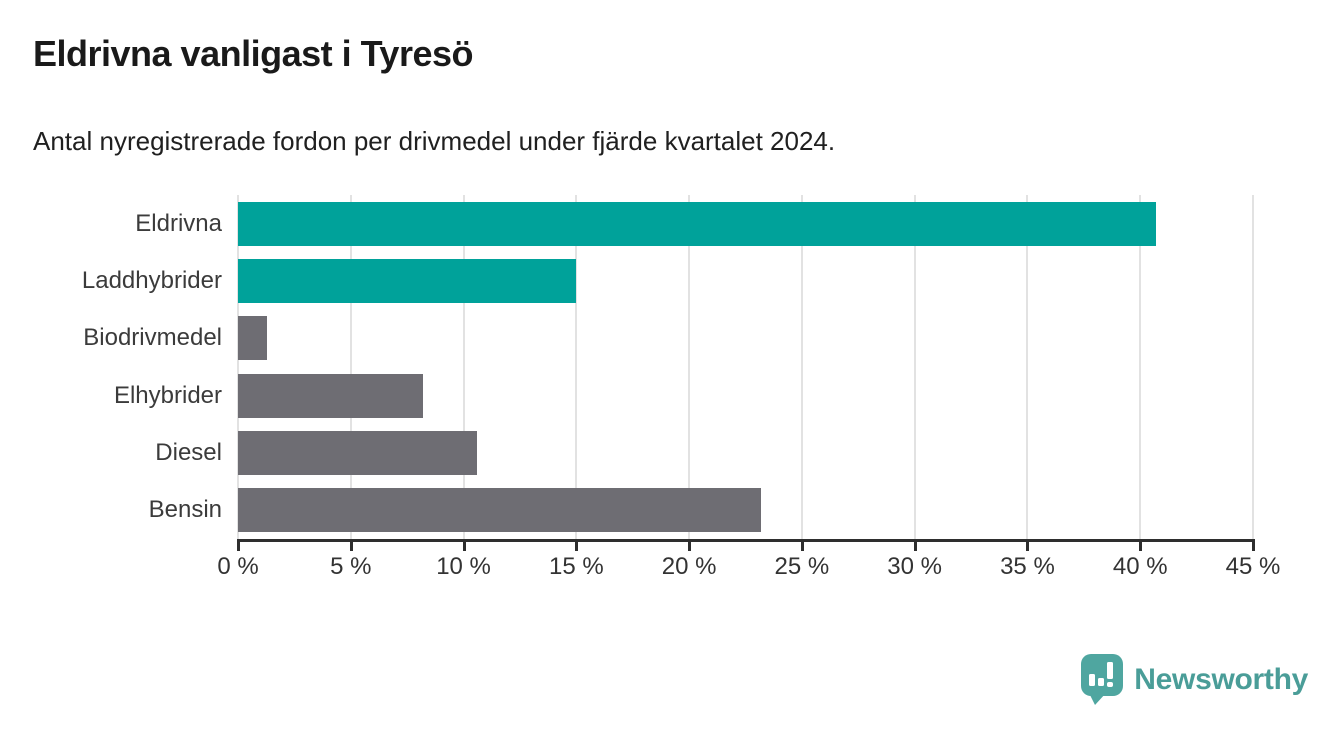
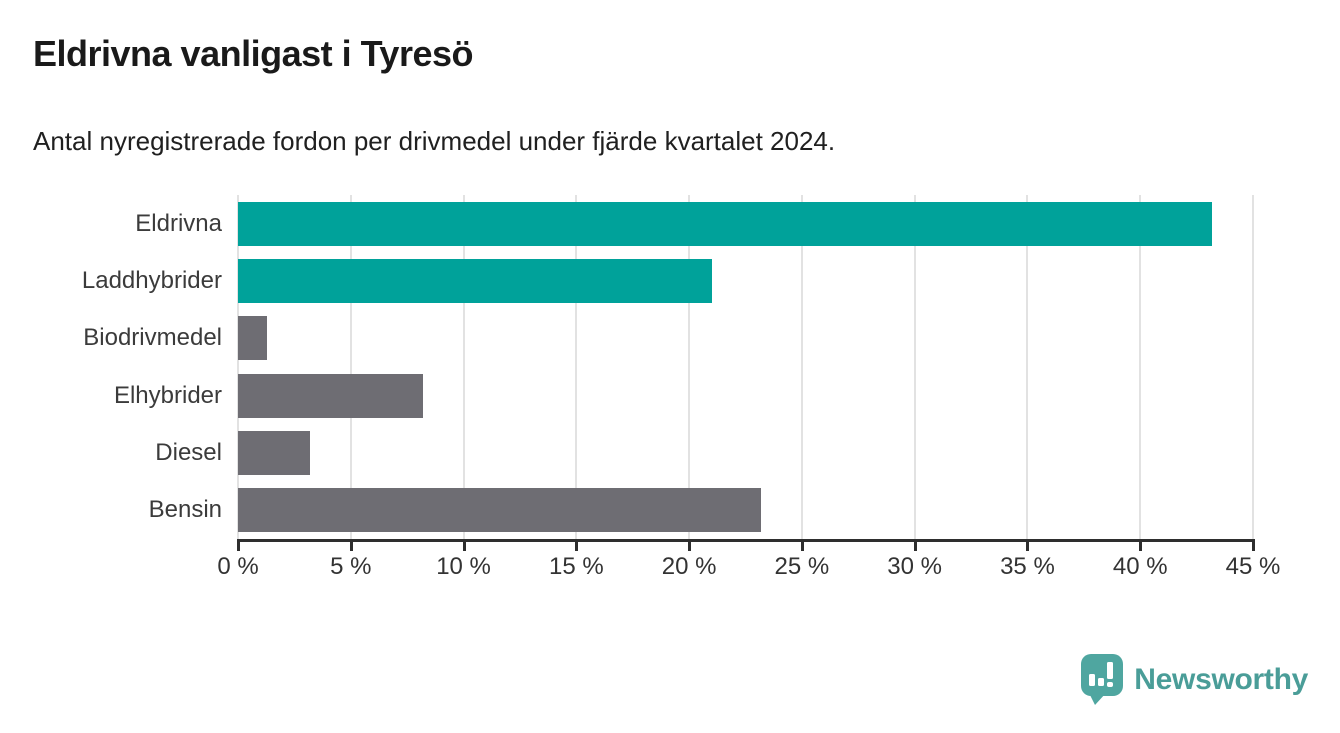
Eldrivna: 40.7% -> 43.2%
Laddhybrider: 15.0% -> 21.0%
Diesel: 10.6% -> 3.2%
